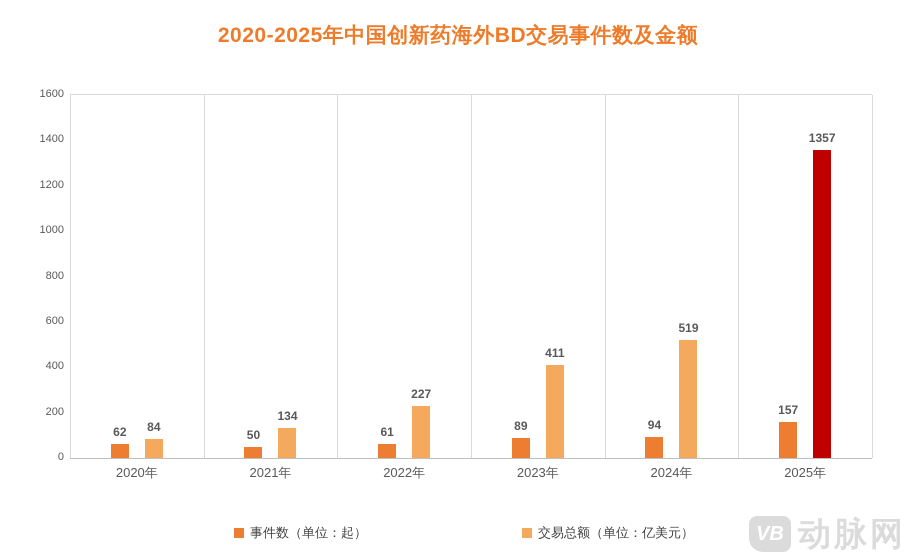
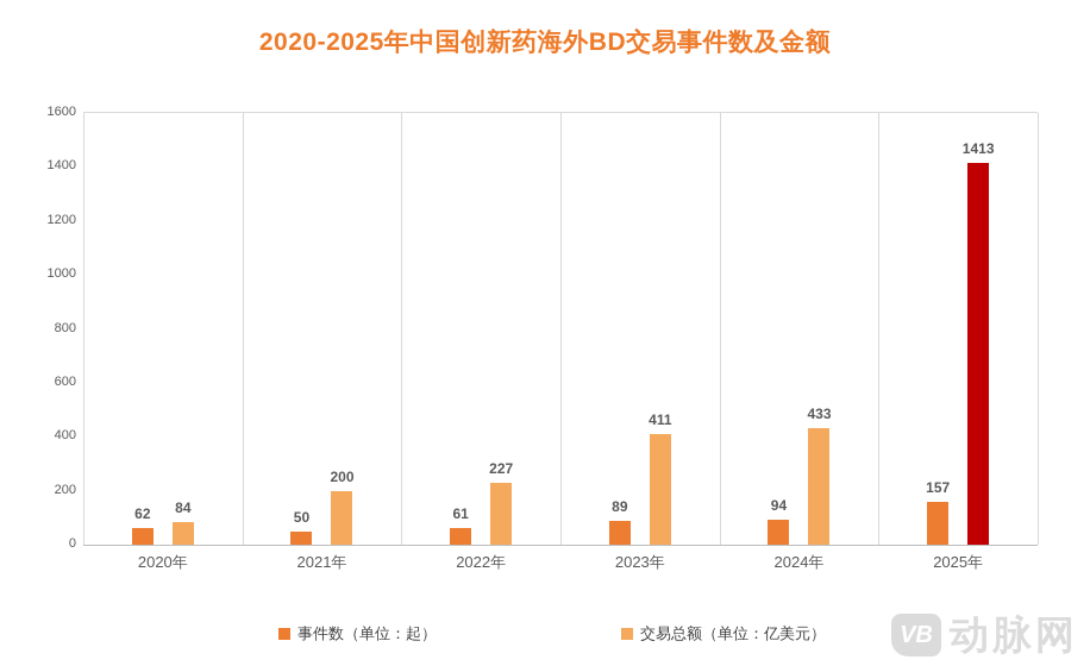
交易总额（单位：亿美元）/2021年: 134 -> 200
交易总额（单位：亿美元）/2024年: 519 -> 433
交易总额（单位：亿美元）/2025年: 1357 -> 1413
